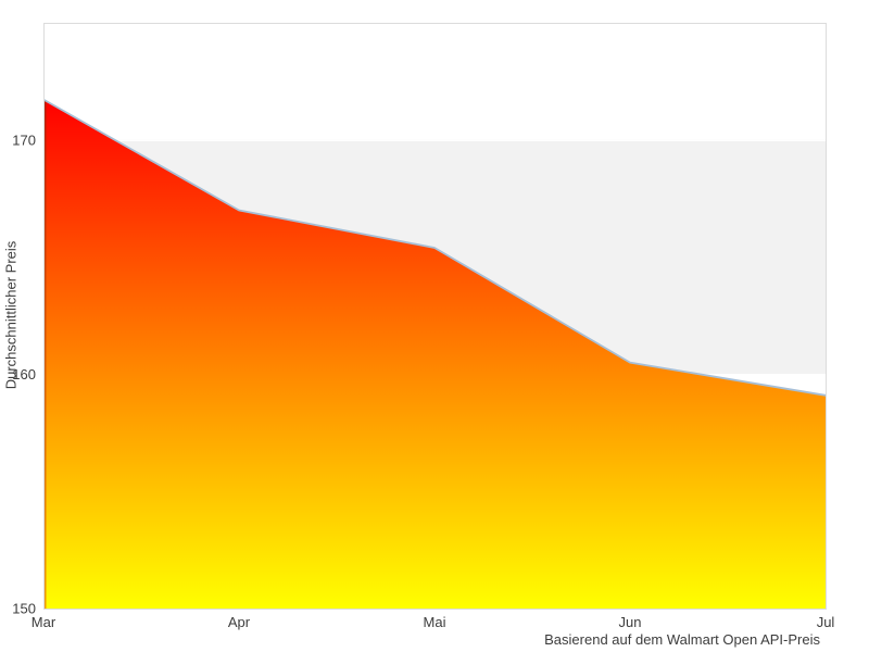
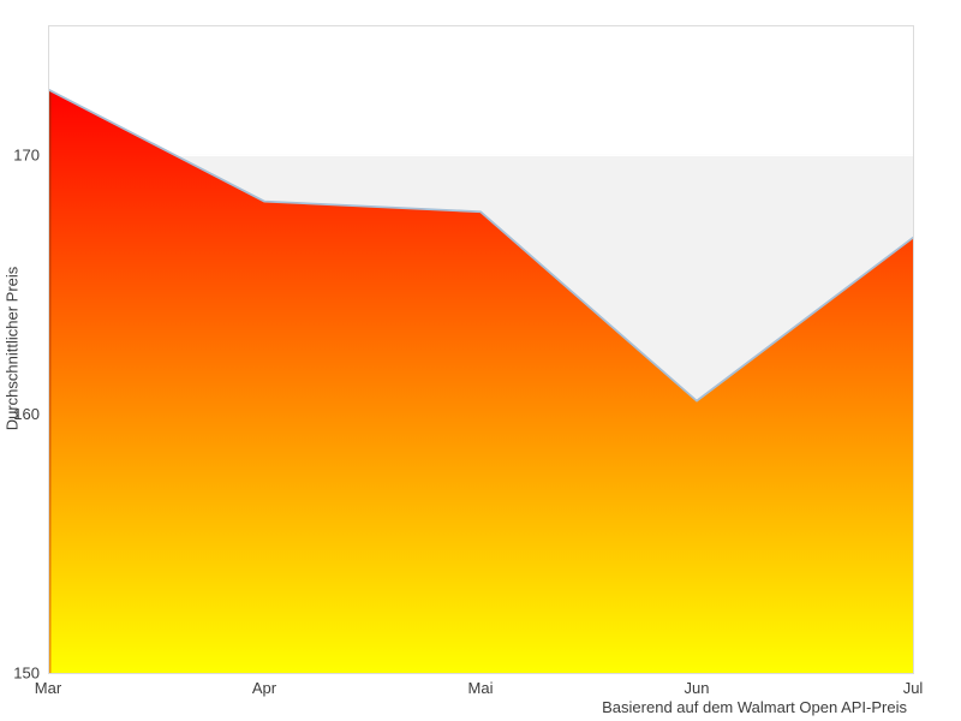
Mar: 171.7 -> 172.5
Apr: 167.0 -> 168.2
Mai: 165.4 -> 167.8
Jul: 159.1 -> 166.8
